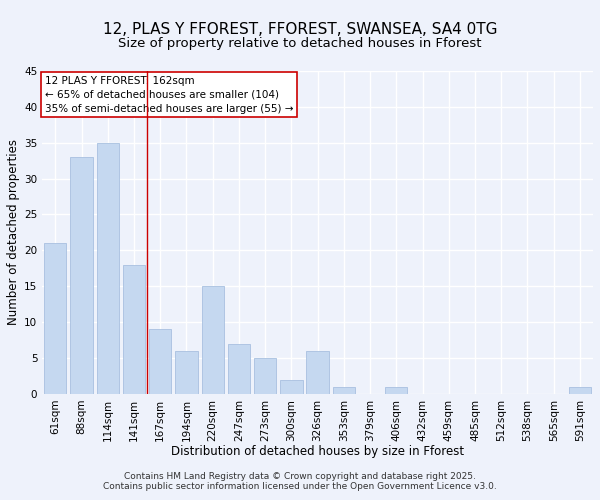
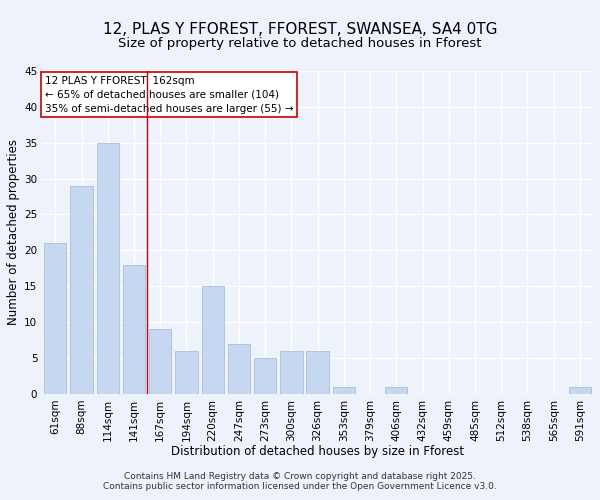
88sqm: 33 -> 29
300sqm: 2 -> 6
